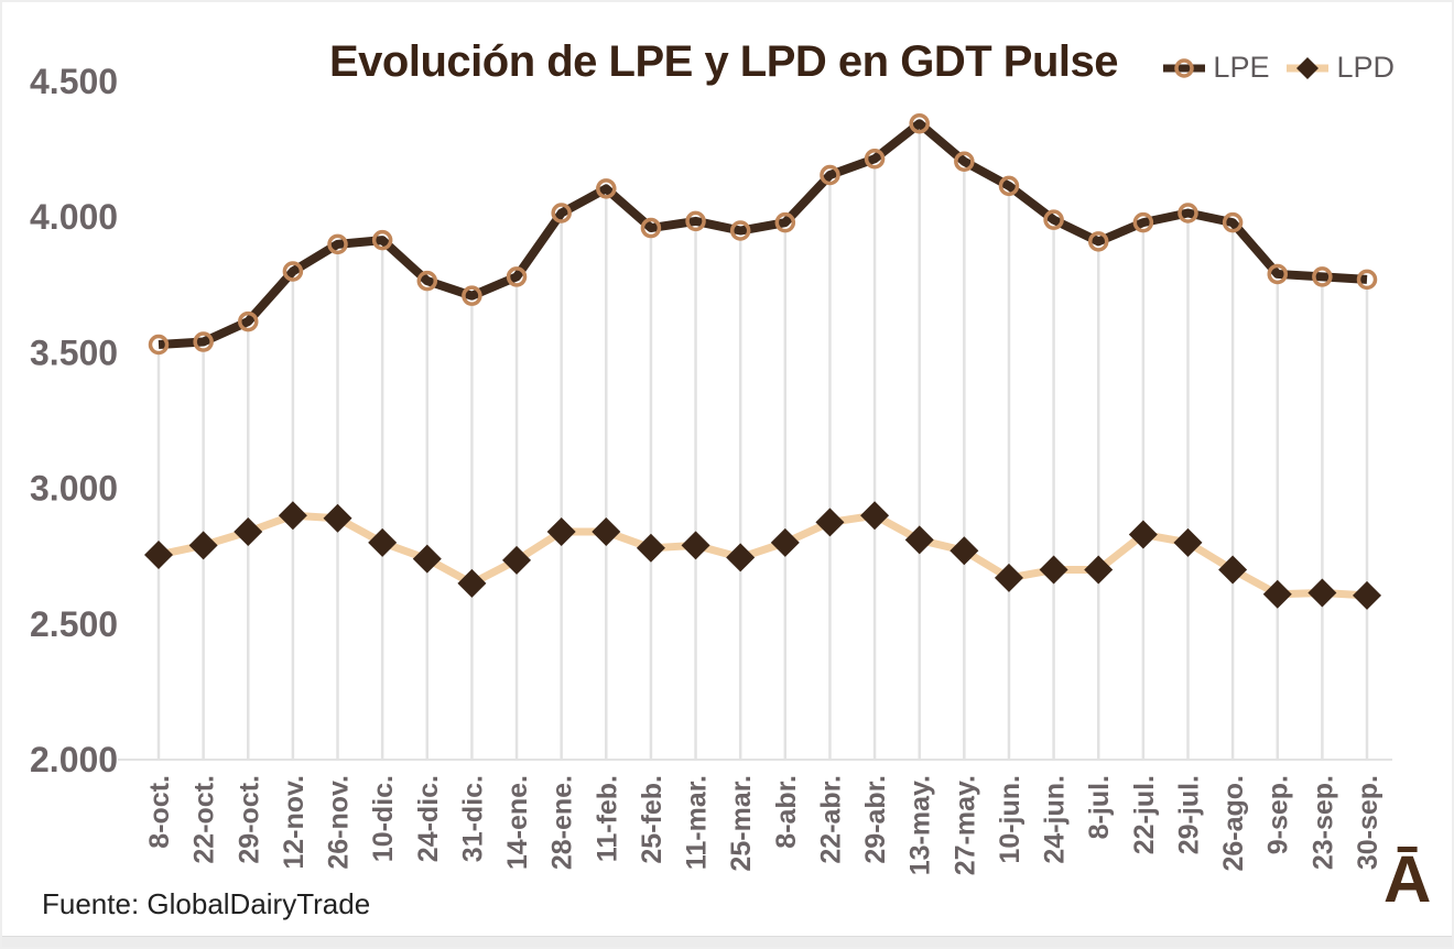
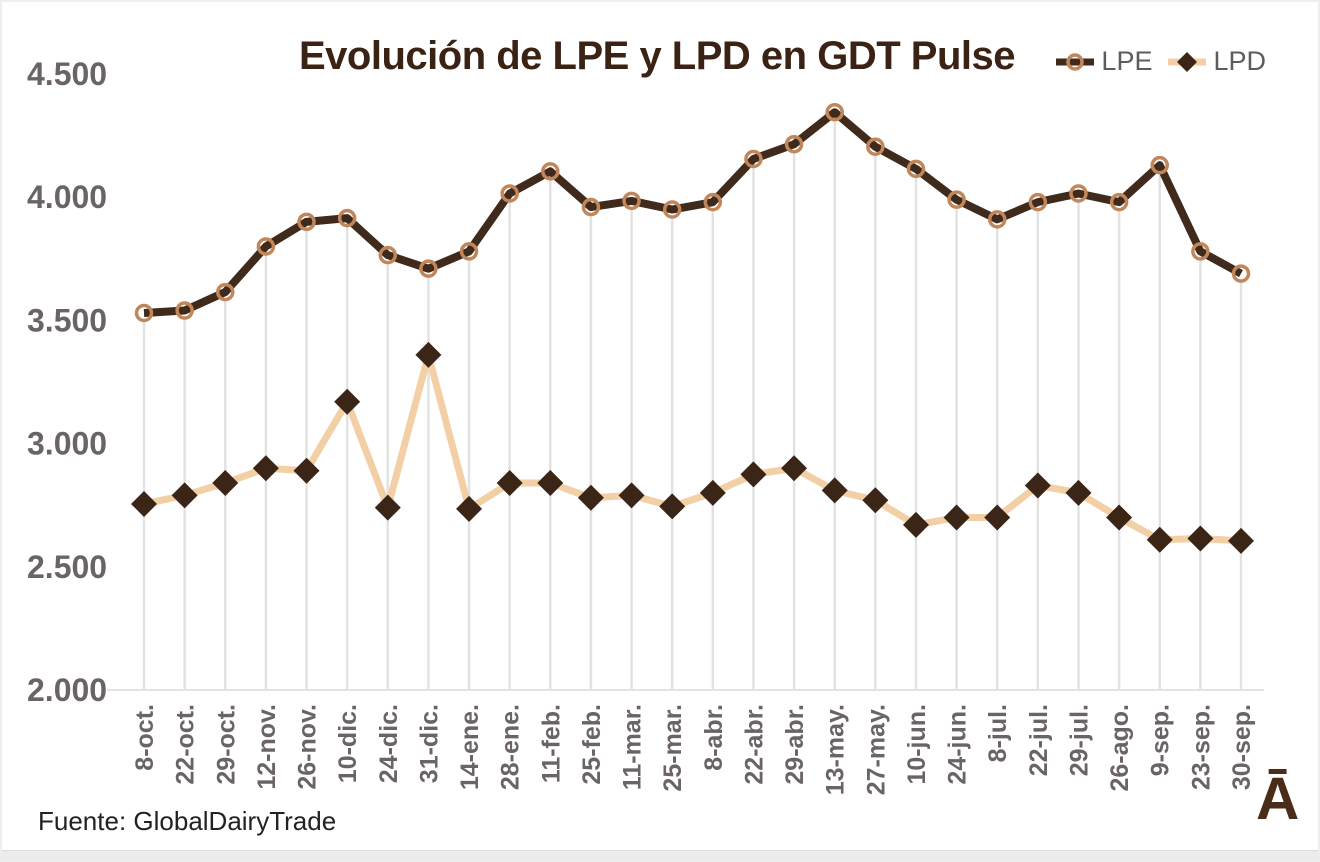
LPD/10-dic.: 2800 -> 3170
LPD/31-dic.: 2650 -> 3360
LPE/9-sep.: 3790 -> 4130
LPE/30-sep.: 3770 -> 3690
